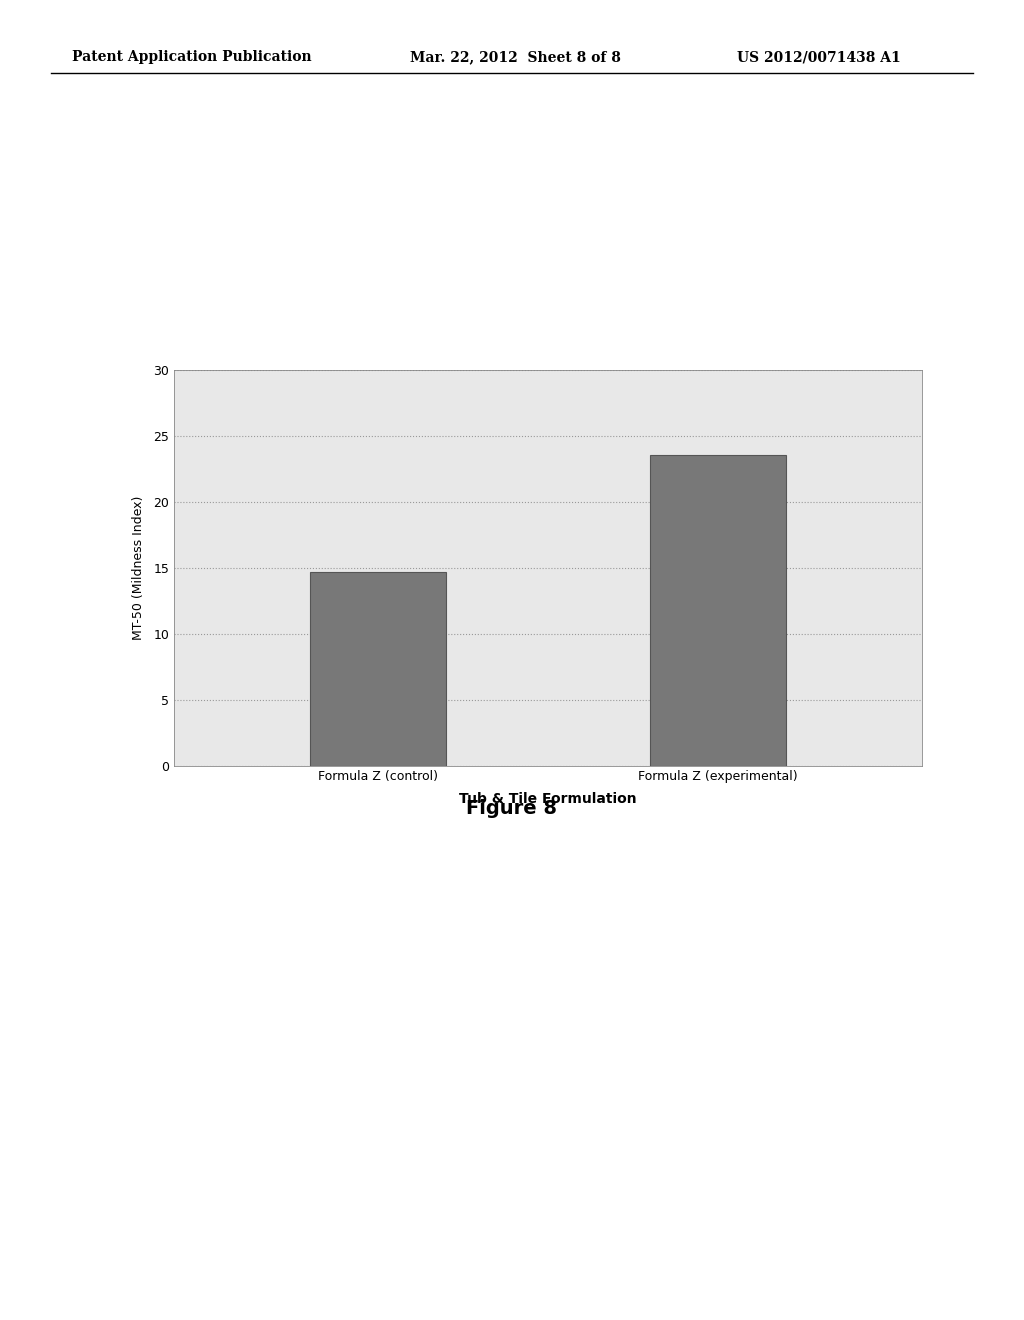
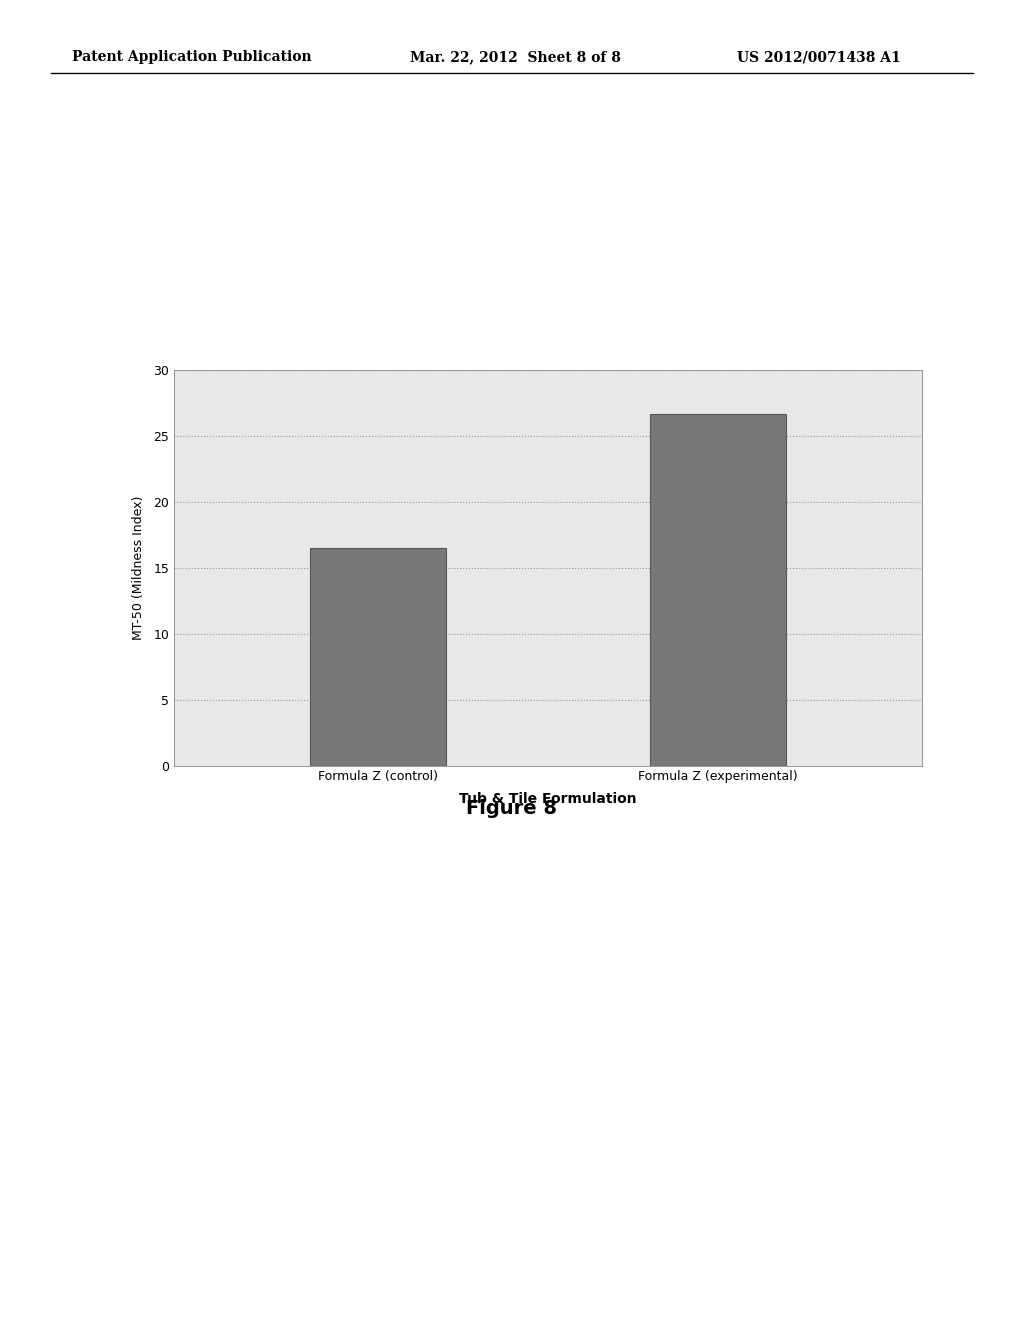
Formula Z (control): 14.7 -> 16.5
Formula Z (experimental): 23.5 -> 26.6
